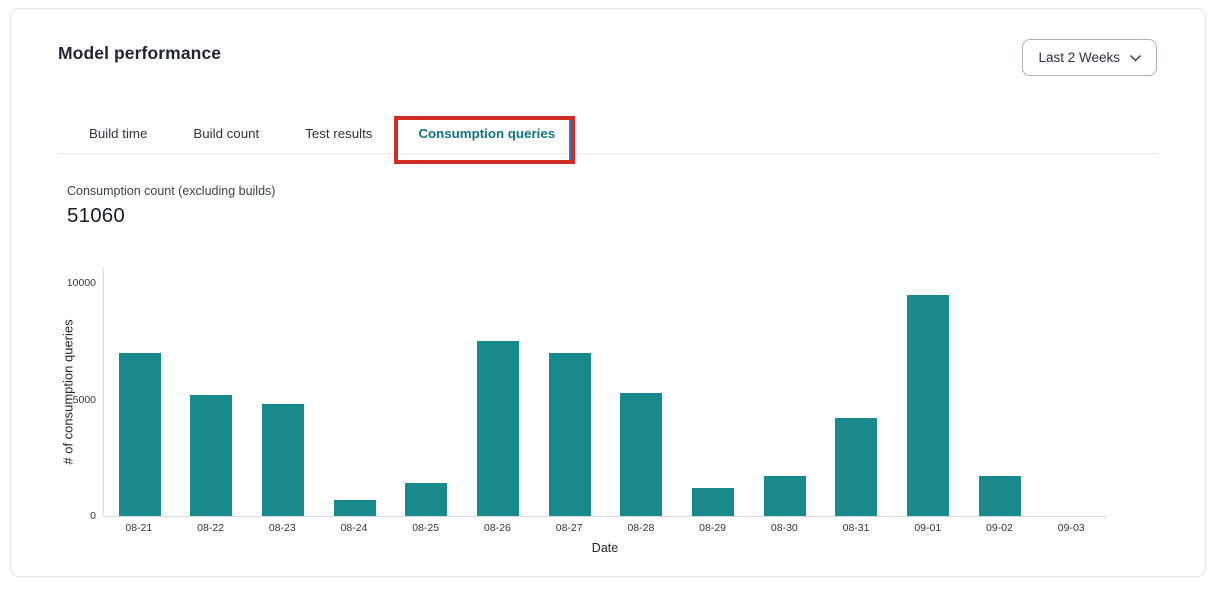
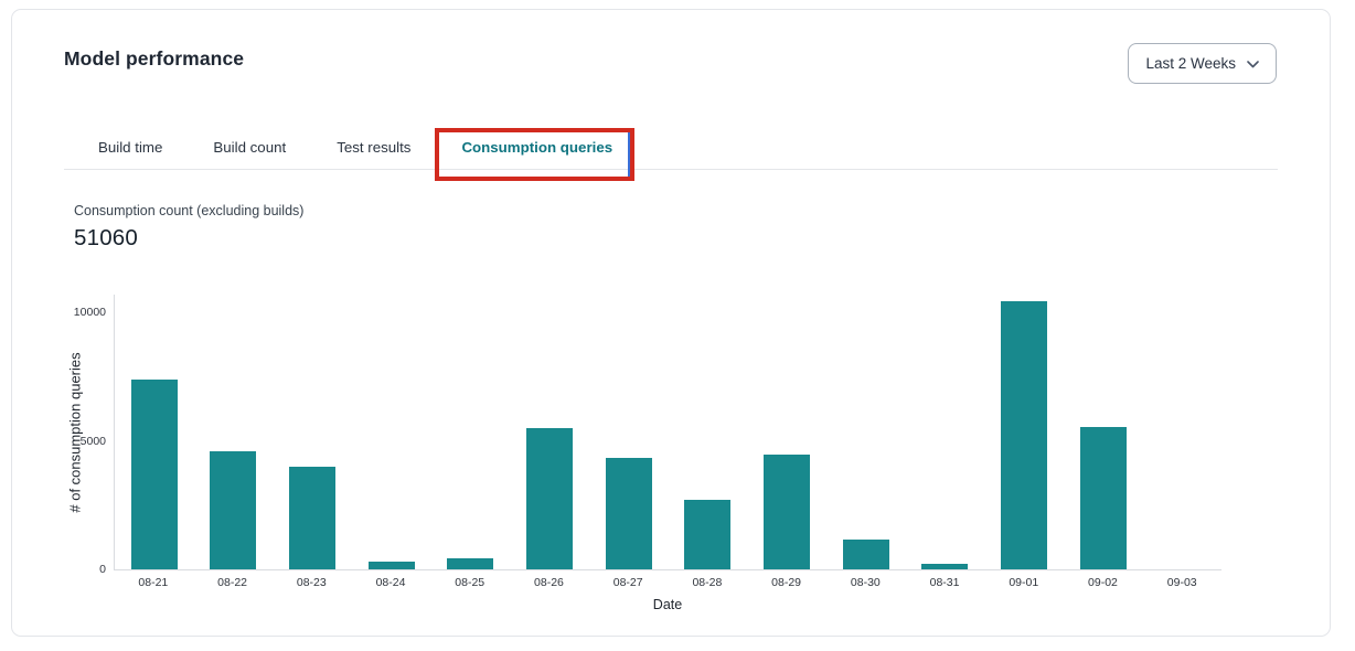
08-21: 7000 -> 7400
08-22: 5200 -> 4600
08-23: 4800 -> 4000
08-24: 700 -> 300
08-25: 1400 -> 400
08-26: 7500 -> 5500
08-27: 7000 -> 4400
08-28: 5300 -> 2700
08-29: 1200 -> 4400
08-30: 1700 -> 1200
08-31: 4200 -> 200
09-01: 9500 -> 10400
09-02: 1700 -> 5600
